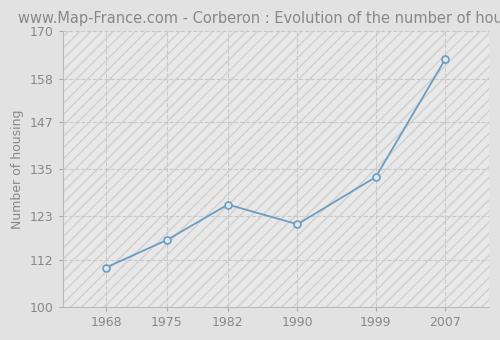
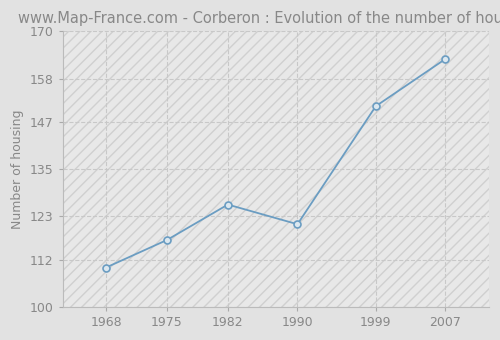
1999: 133 -> 151
